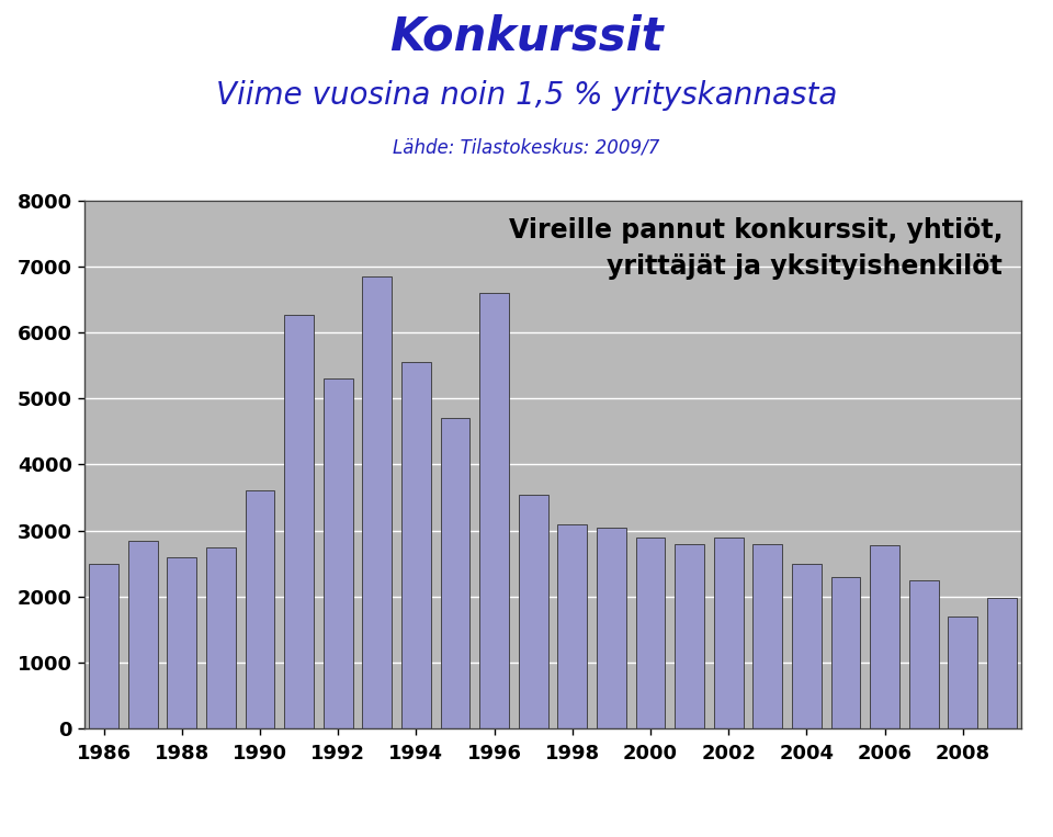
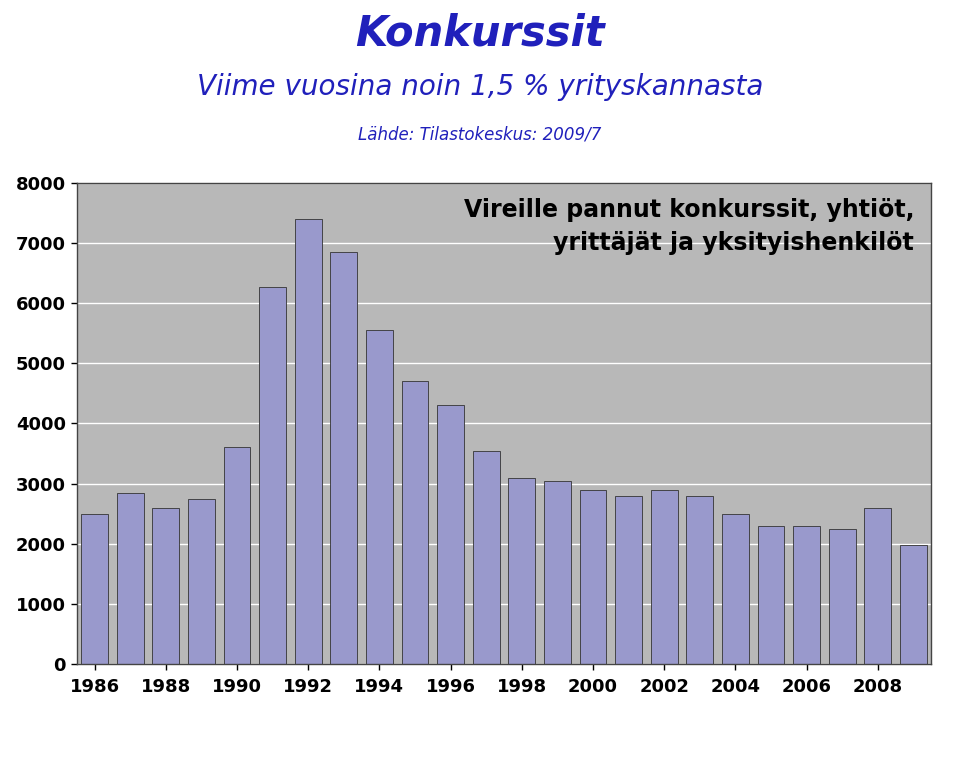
1992: 5300 -> 7400
1996: 6600 -> 4300
2006: 2780 -> 2300
2008: 1700 -> 2600
